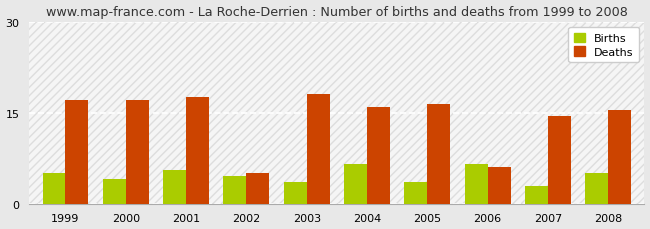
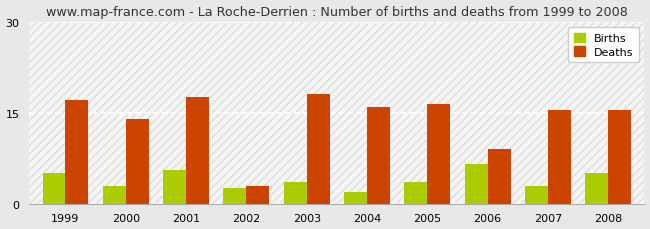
Births/2000: 4.0 -> 3.0
Deaths/2000: 17.0 -> 14.0
Births/2002: 4.5 -> 2.6
Deaths/2002: 5.0 -> 3.0
Births/2004: 6.5 -> 2.0
Deaths/2006: 6.0 -> 9.0
Deaths/2007: 14.5 -> 15.4
